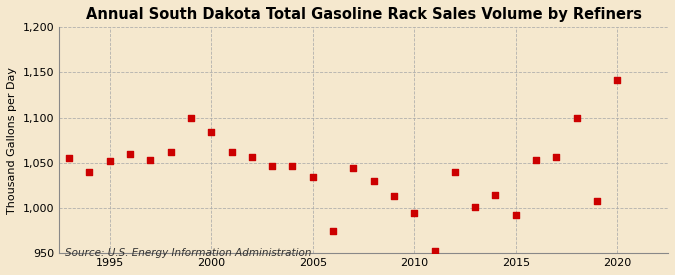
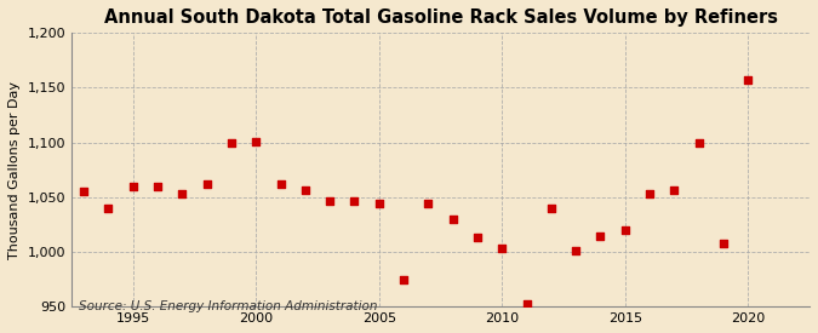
1995: 1,052 -> 1,060
2000: 1,084 -> 1,101
2005: 1,034 -> 1,044
2010: 994 -> 1,003
2015: 992 -> 1,020
2020: 1,142 -> 1,157
